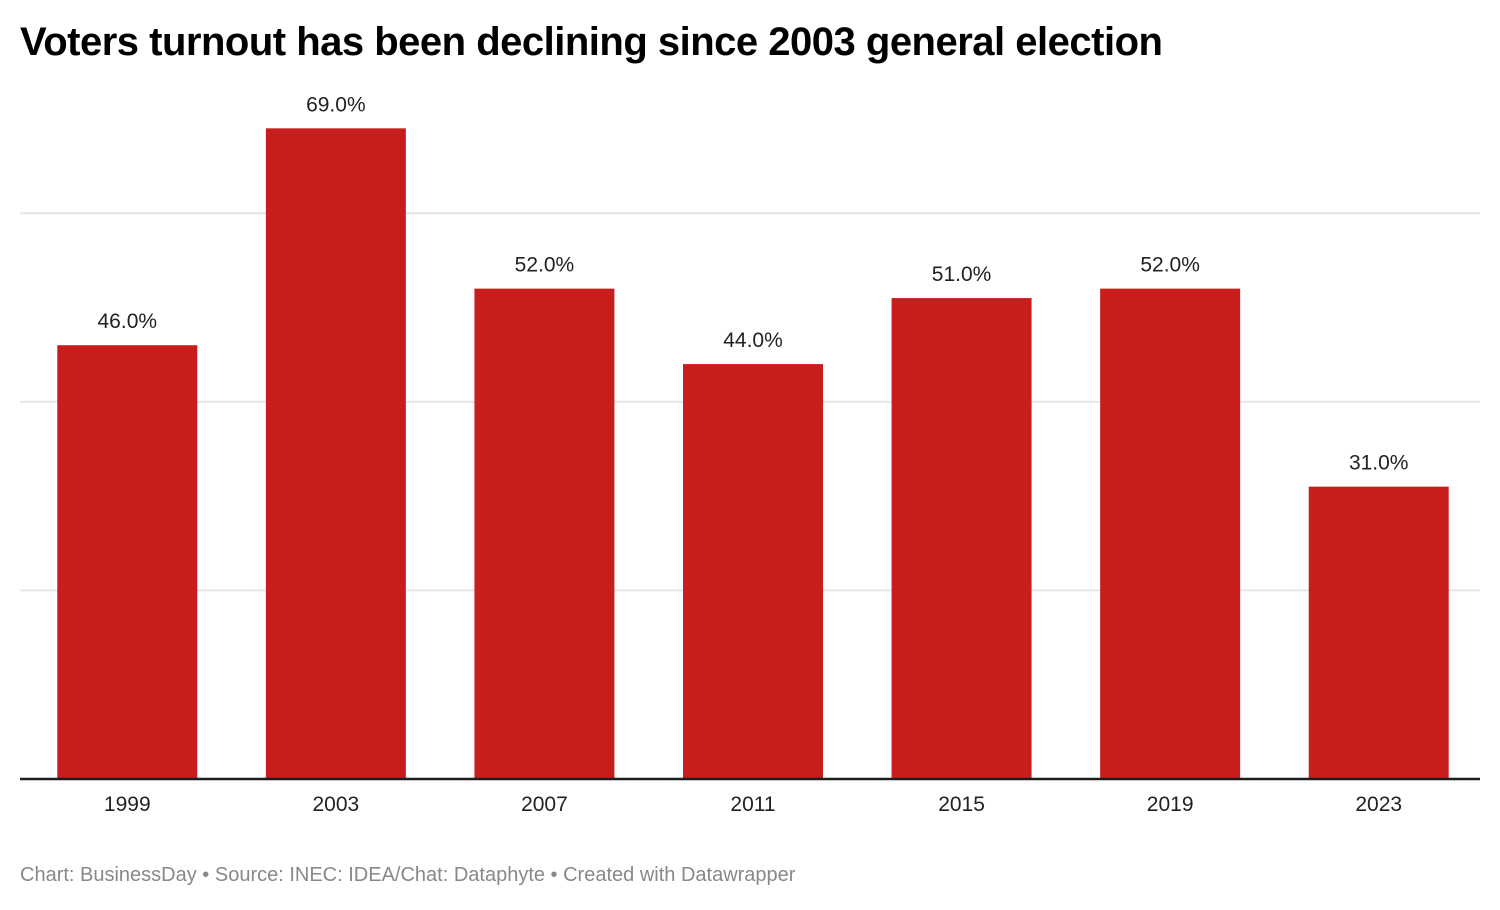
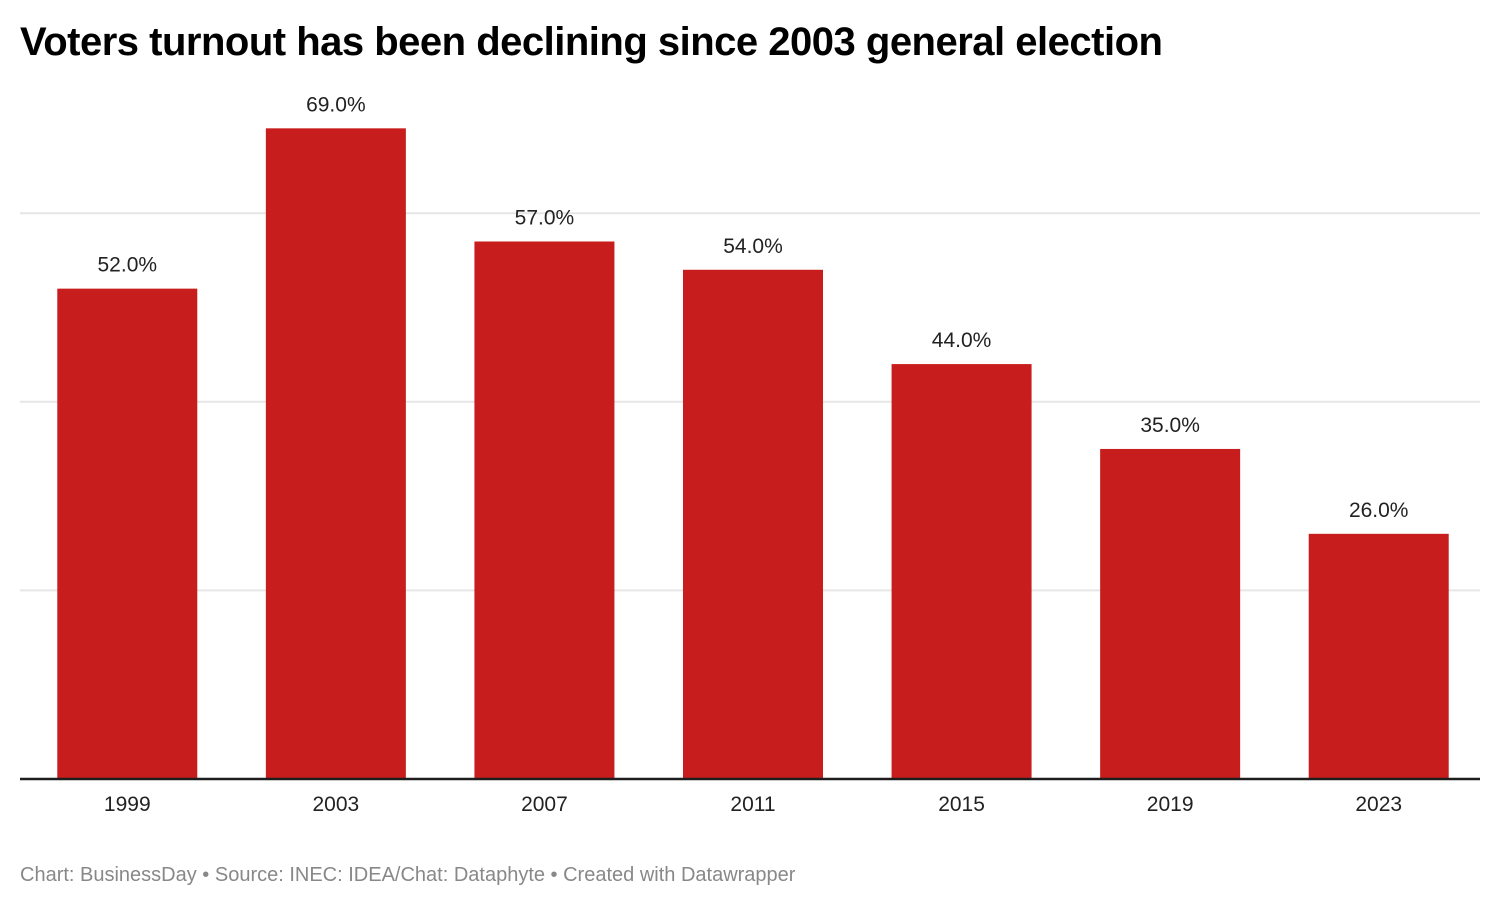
1999: 46.0% -> 52.0%
2007: 52.0% -> 57.0%
2011: 44.0% -> 54.0%
2015: 51.0% -> 44.0%
2019: 52.0% -> 35.0%
2023: 31.0% -> 26.0%
